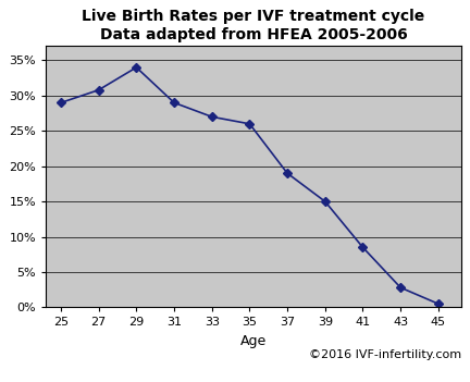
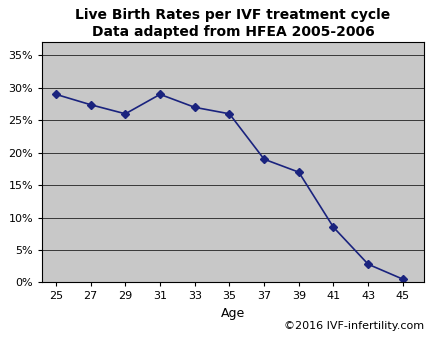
27: 30.8% -> 27.4%
29: 34.0% -> 26.0%
39: 15.0% -> 17.0%
